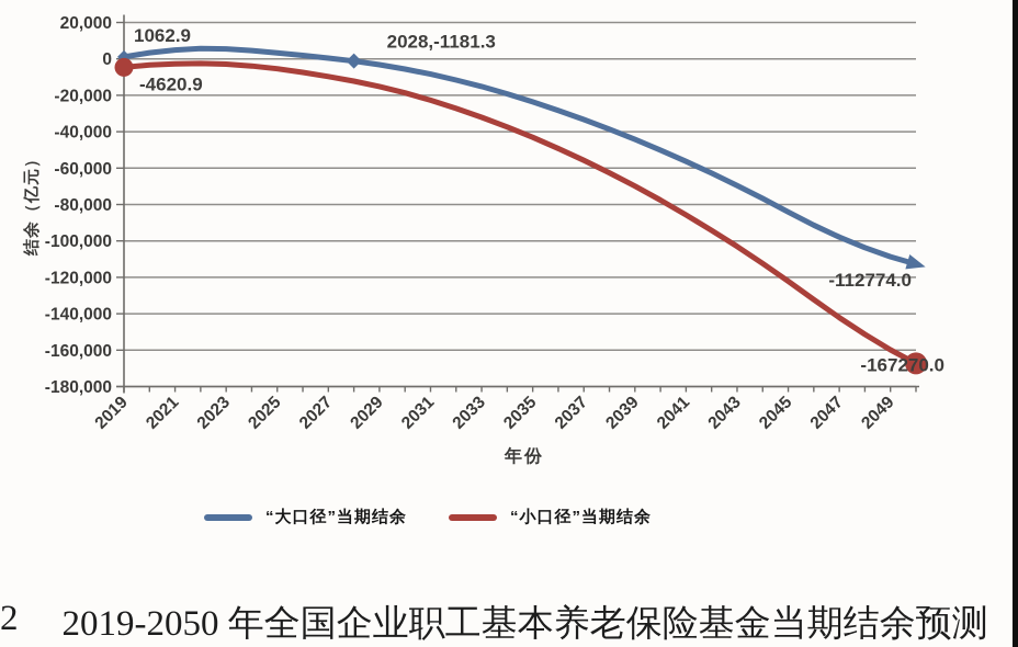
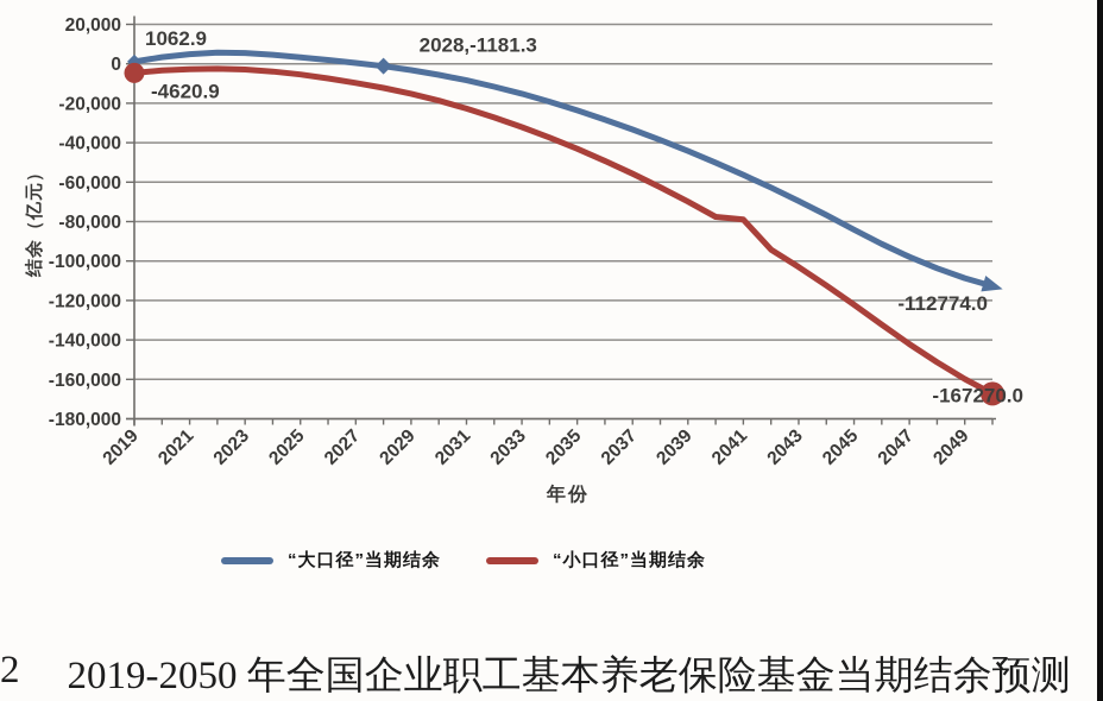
“小口径”当期结余/2041: -86000 -> -79000
